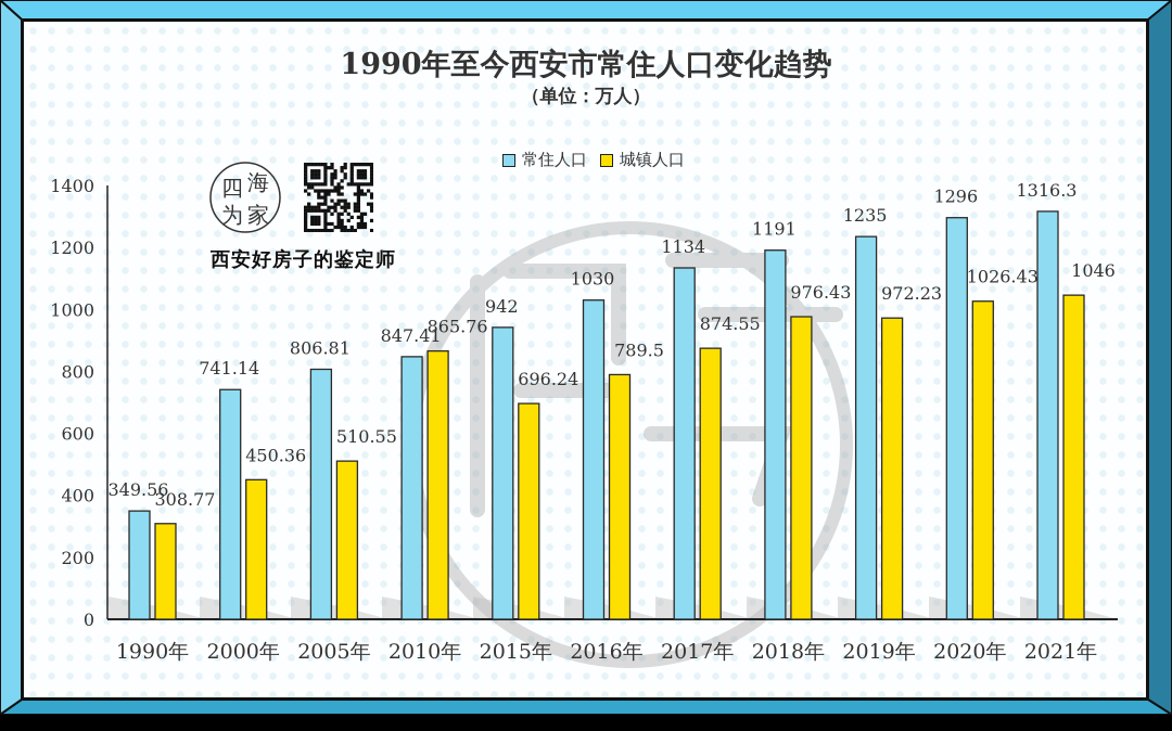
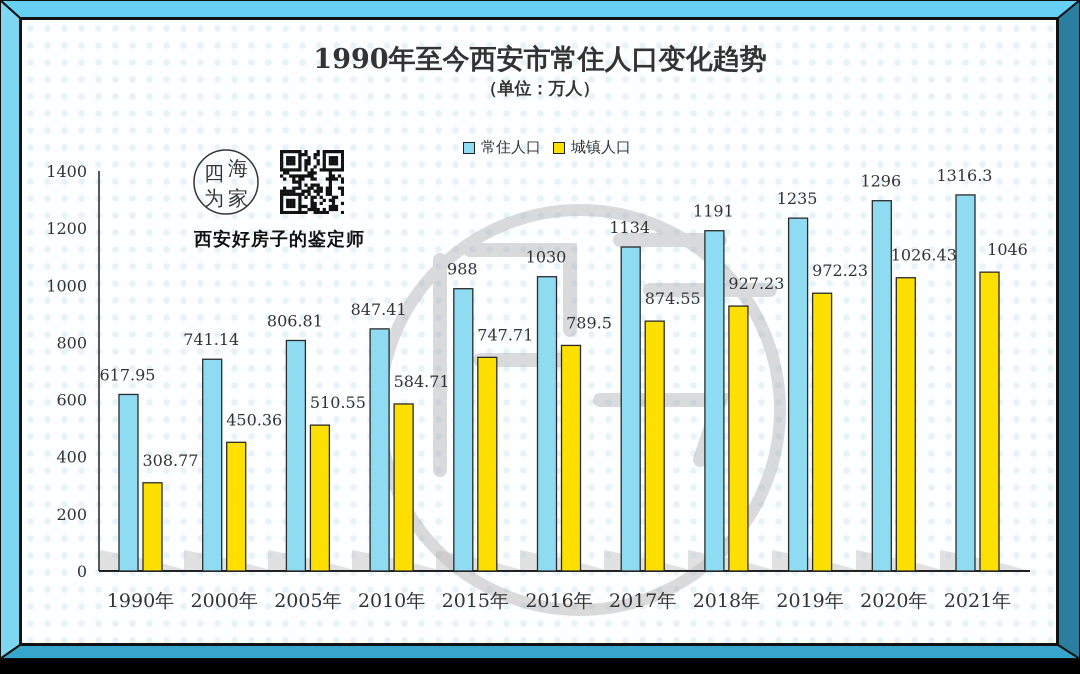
常住人口/1990年: 349.56 -> 617.95
城镇人口/2010年: 865.76 -> 584.71
常住人口/2015年: 942 -> 988
城镇人口/2015年: 696.24 -> 747.71
城镇人口/2018年: 976.43 -> 927.23
